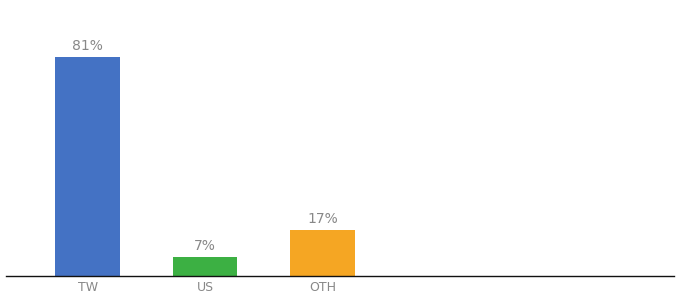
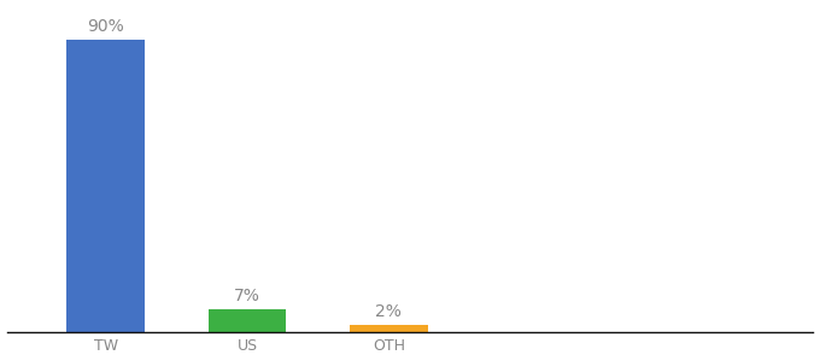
TW: 81% -> 90%
OTH: 17% -> 2%
